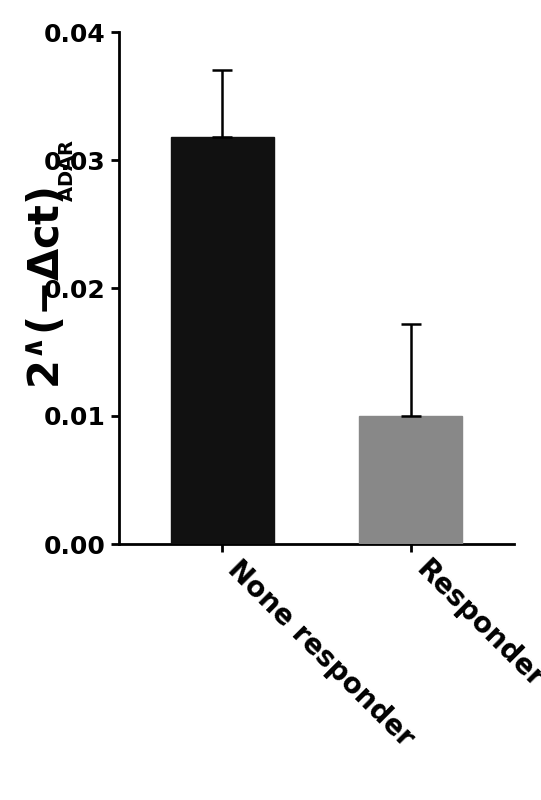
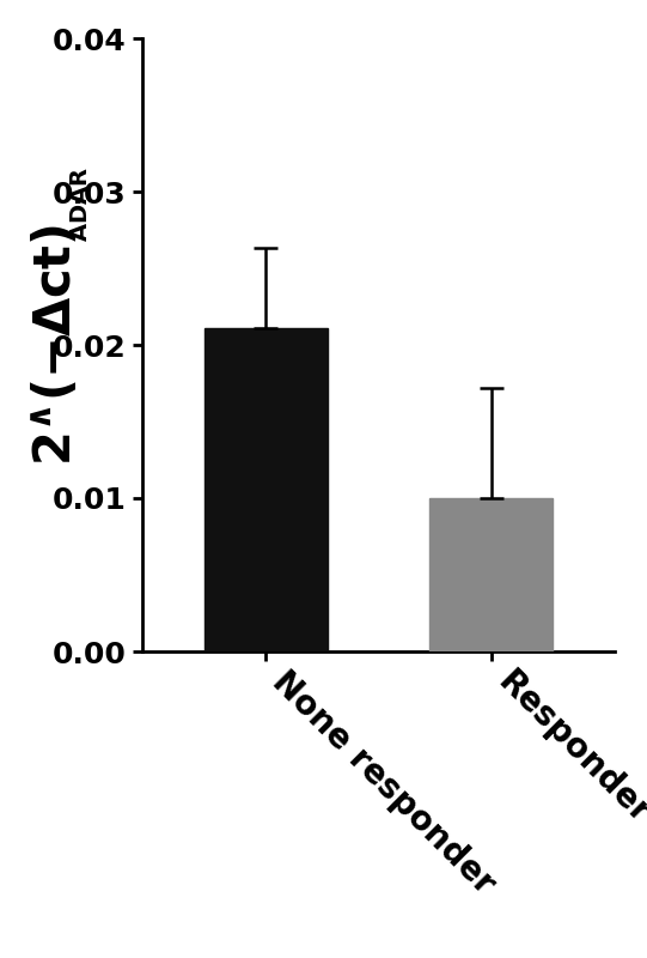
None responder: 0.0318 -> 0.0211
